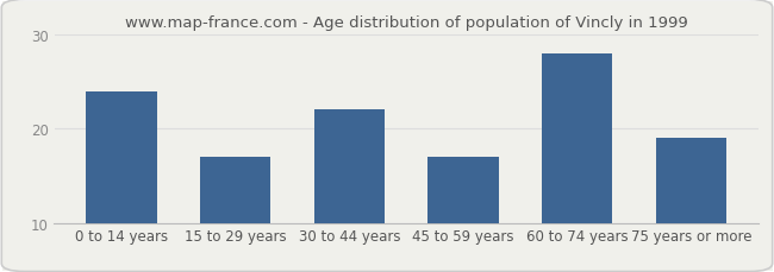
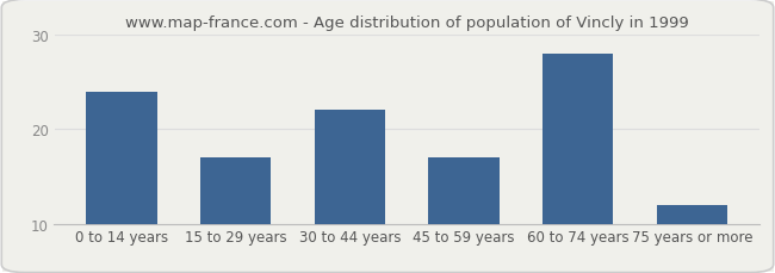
75 years or more: 19 -> 12
